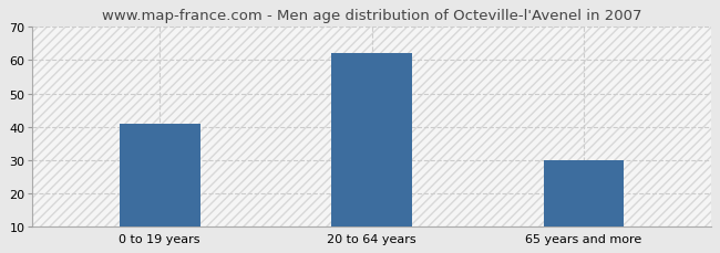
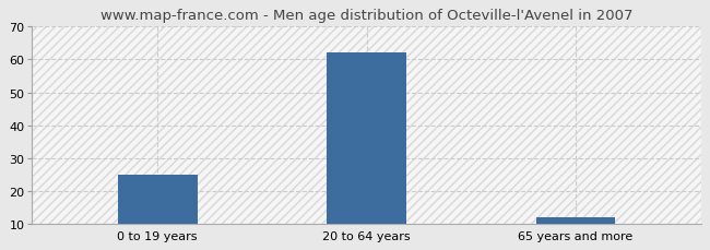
0 to 19 years: 41 -> 25
65 years and more: 30 -> 12
